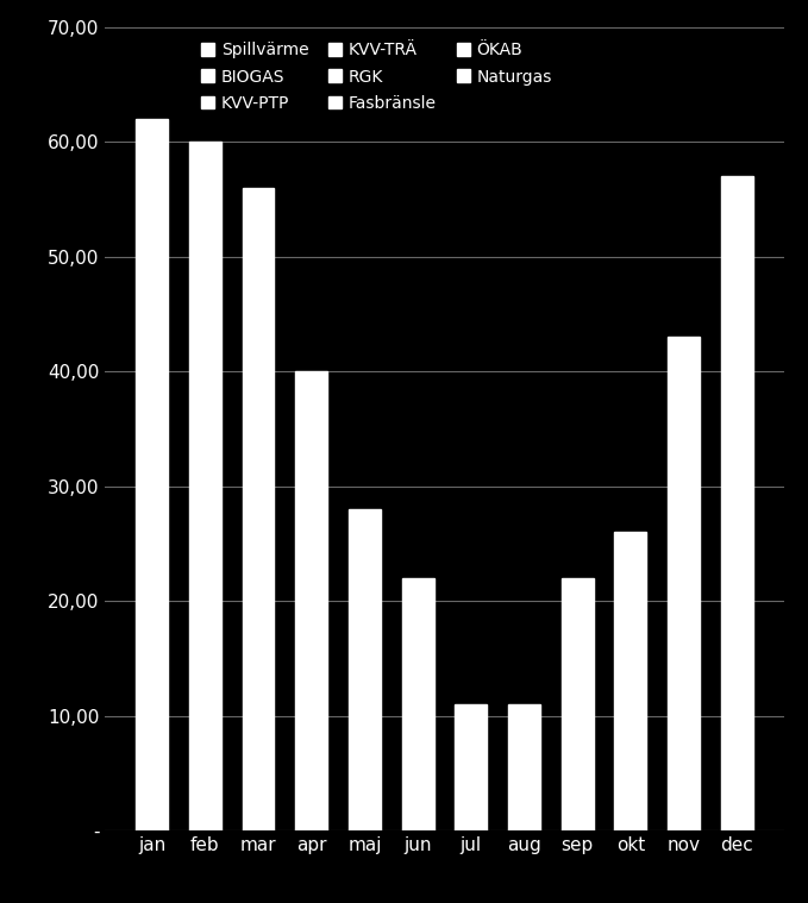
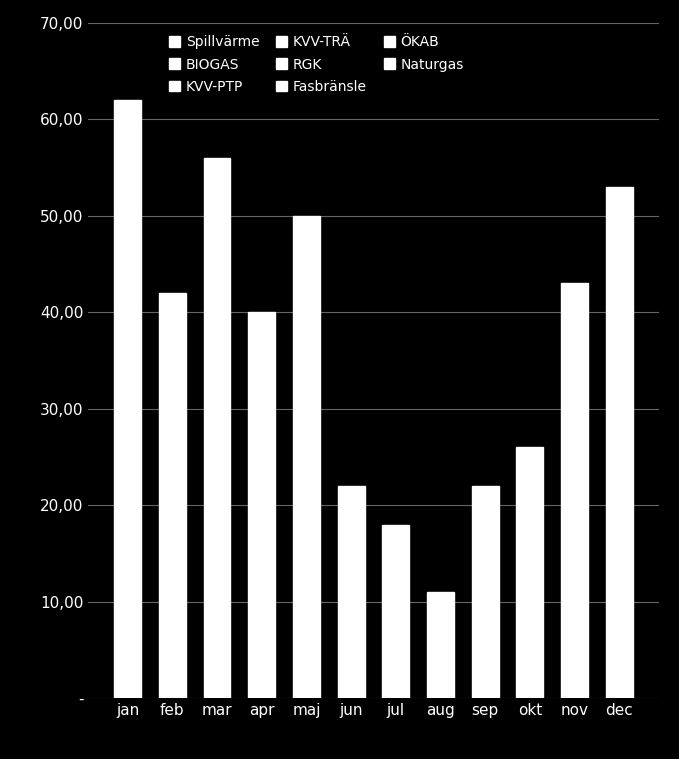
feb: 60 -> 42
maj: 28 -> 50
jul: 11 -> 18
dec: 57 -> 53
